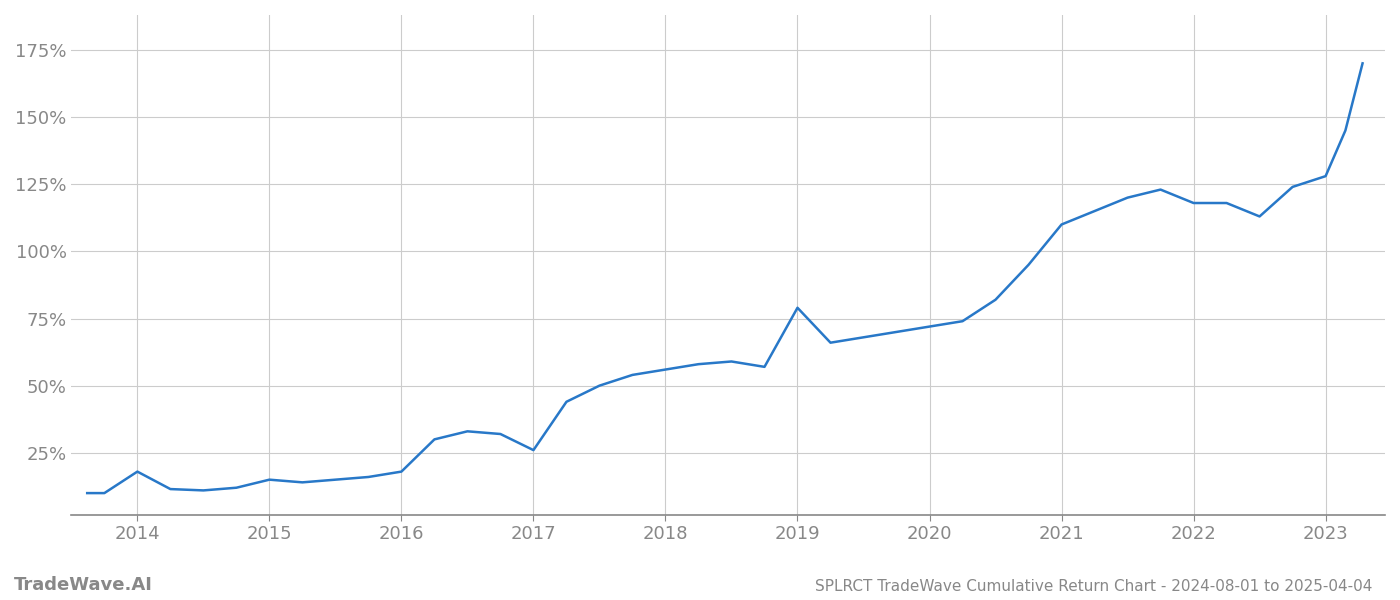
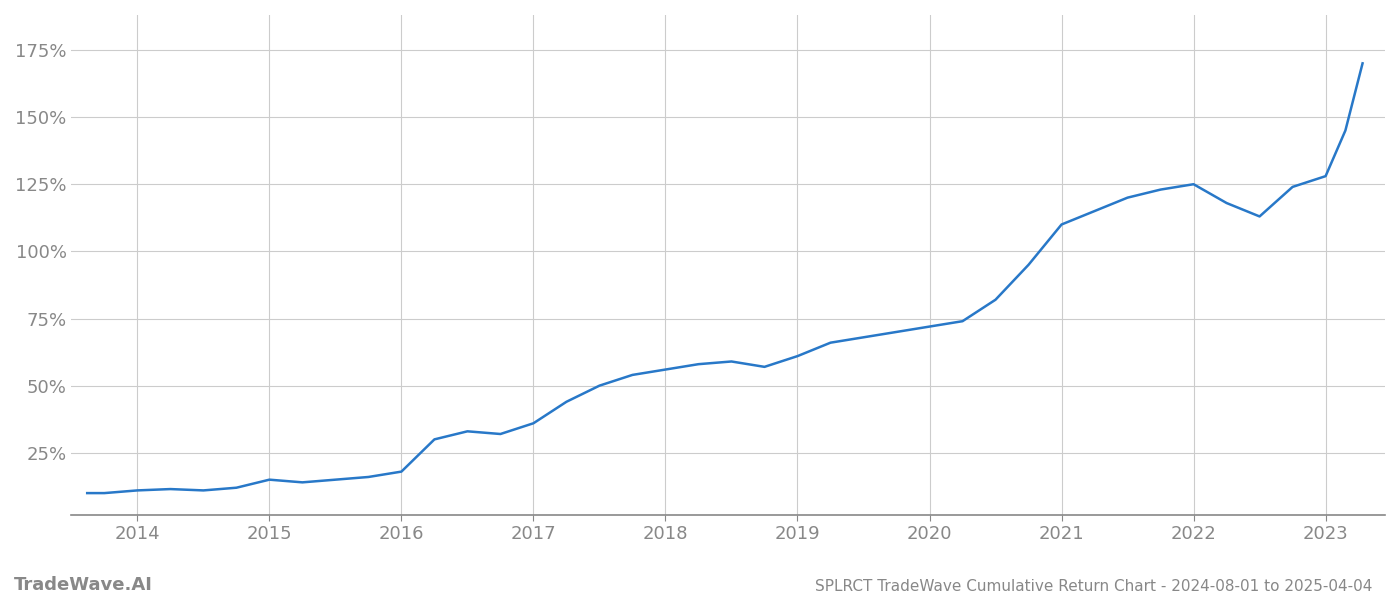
2014: 18.0% -> 11.0%
2017: 26.0% -> 36.0%
2019: 79.0% -> 61.0%
2022: 118.0% -> 125.0%
